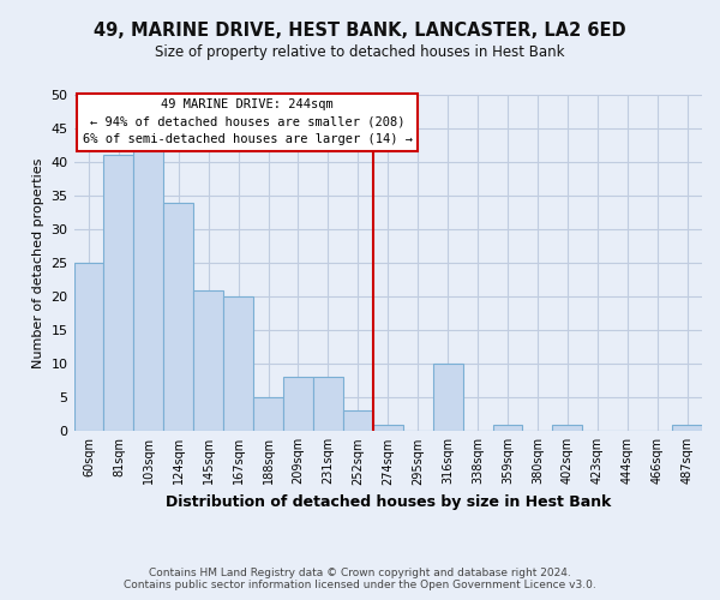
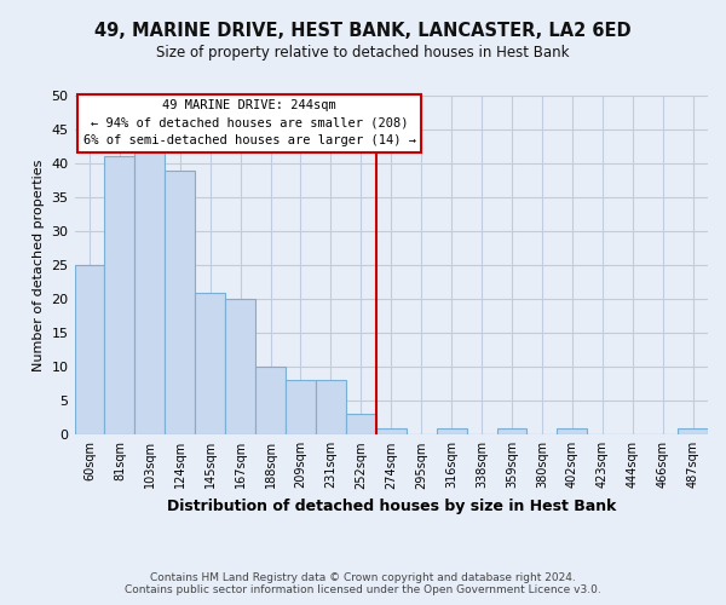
124sqm: 34 -> 39
188sqm: 5 -> 10
316sqm: 10 -> 1
